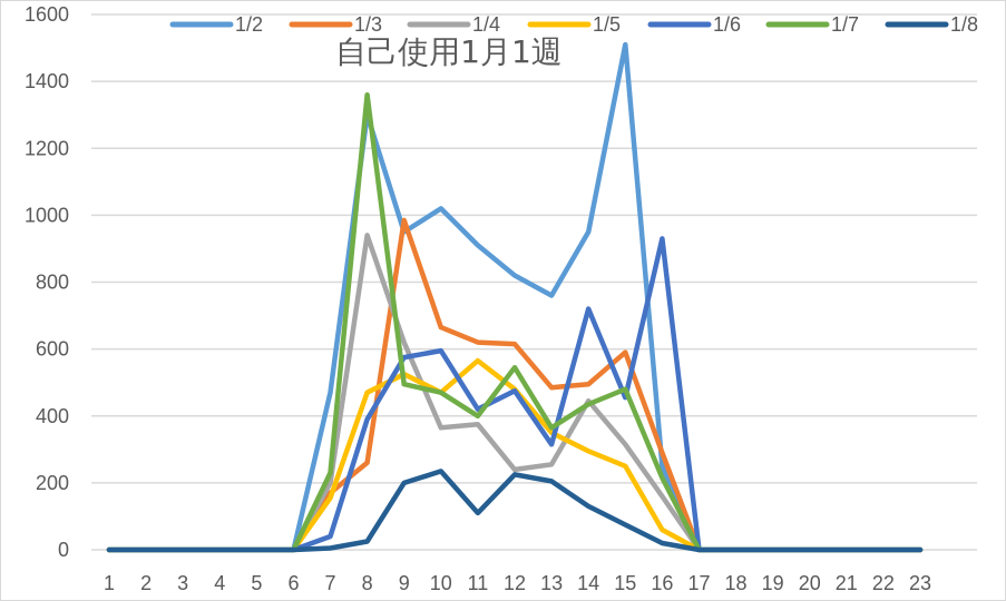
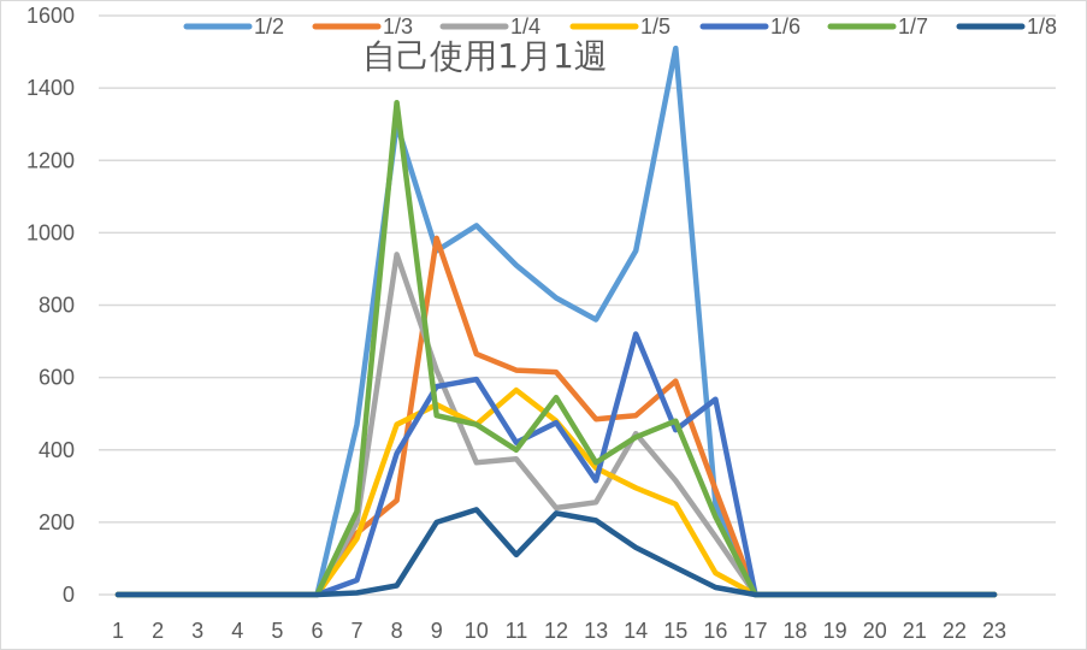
1/6/16: 930 -> 540
